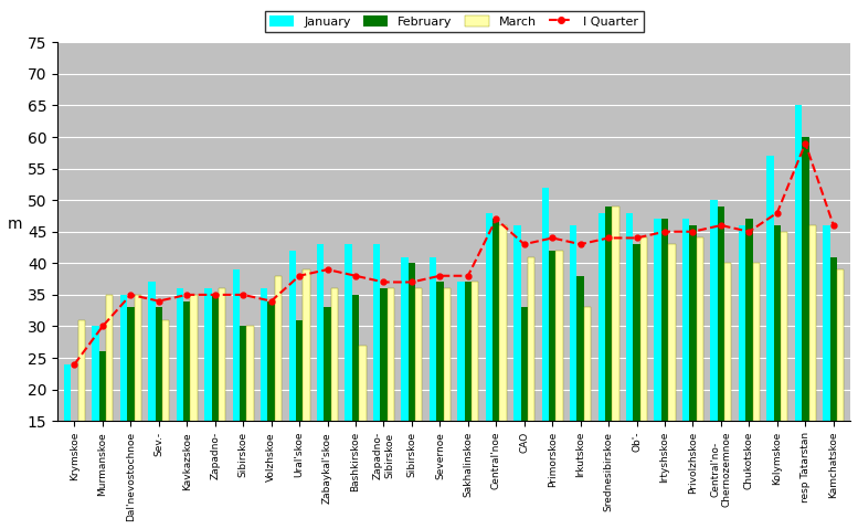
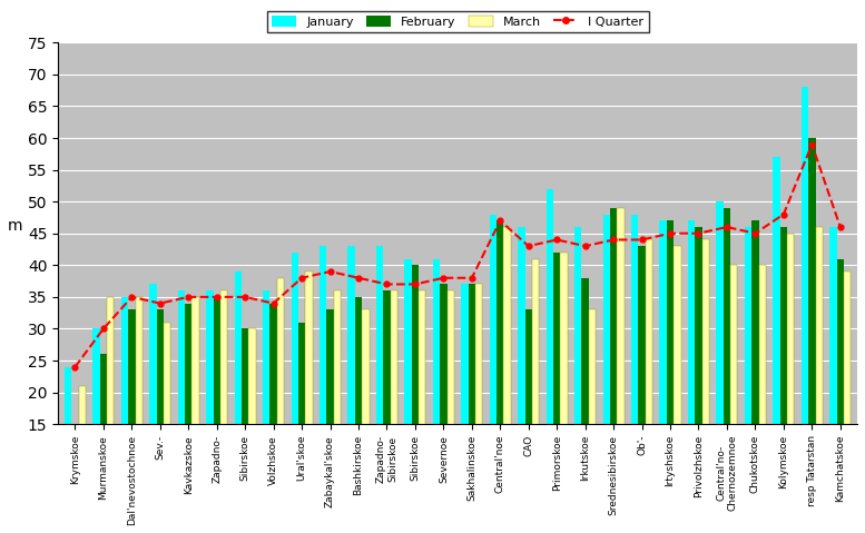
March/Krymskoe: 31 -> 21
March/Bashkirskoe: 27 -> 33
January/resp Tatarstan: 65 -> 68
